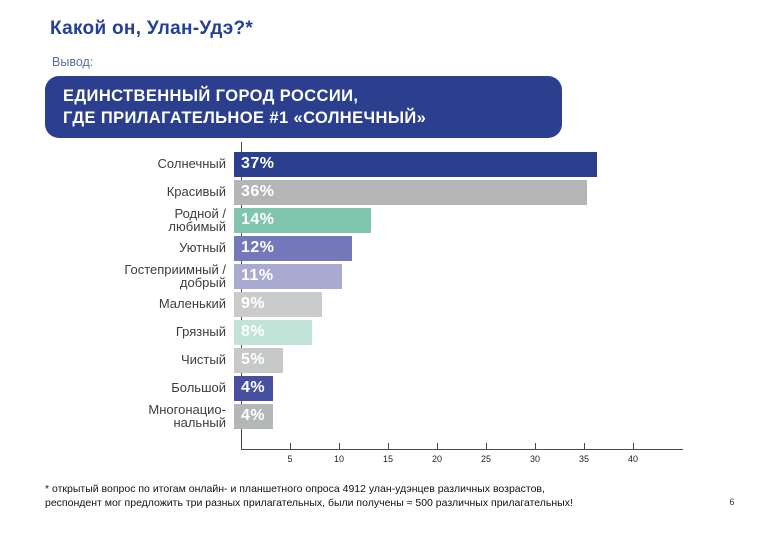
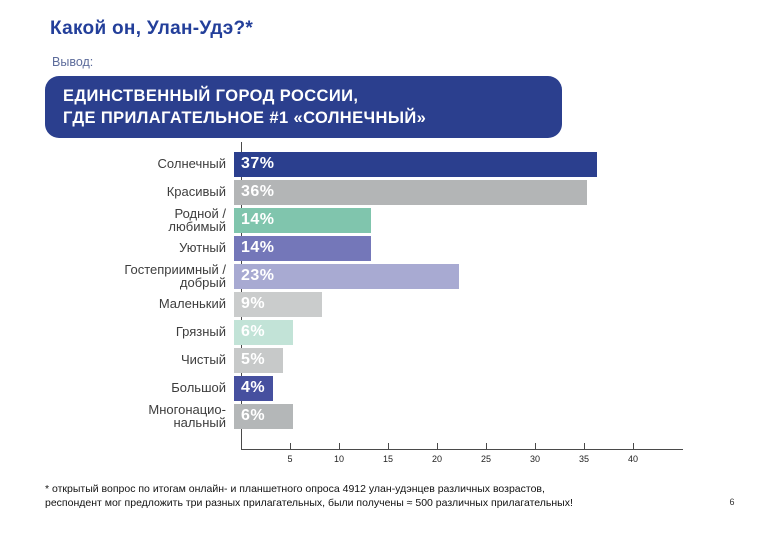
Уютный: 12% -> 14%
Гостеприимный / добрый: 11% -> 23%
Грязный: 8% -> 6%
Многонацио- нальный: 4% -> 6%
